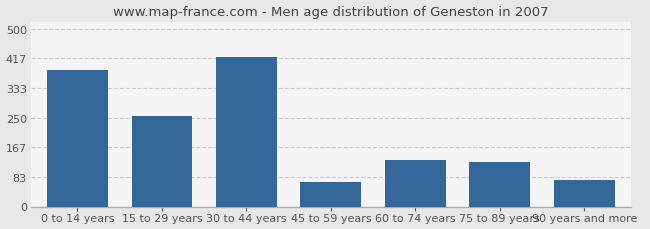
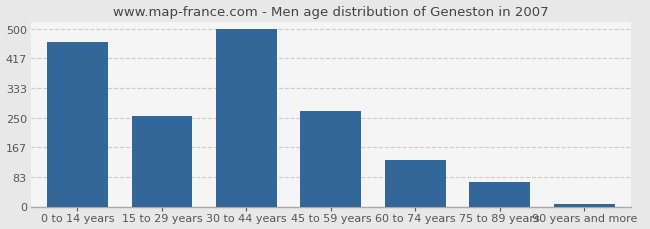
0 to 14 years: 385 -> 462
30 to 44 years: 420 -> 500
45 to 59 years: 70 -> 268
75 to 89 years: 125 -> 68
90 years and more: 75 -> 8
